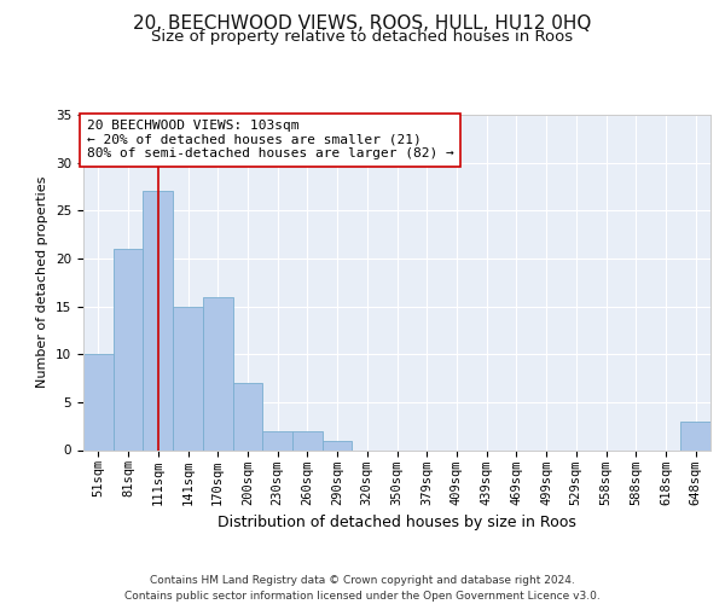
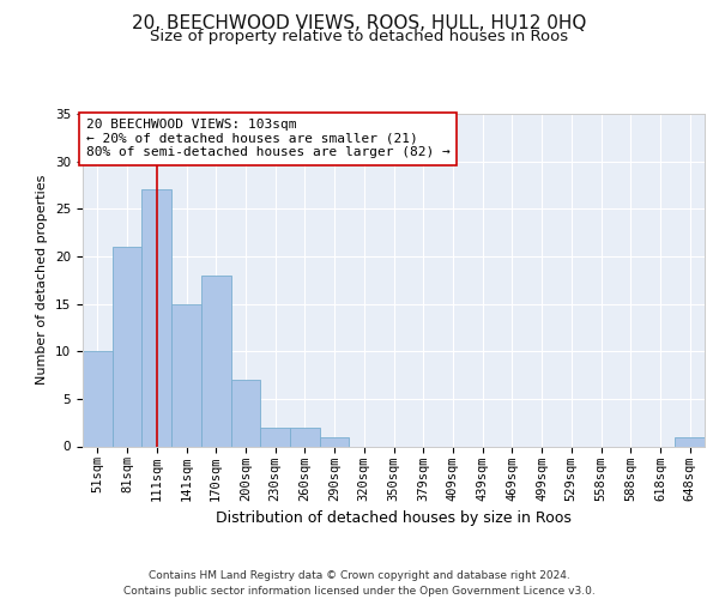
170sqm: 16 -> 18
648sqm: 3 -> 1
